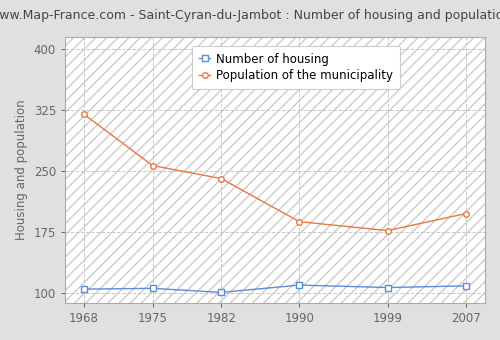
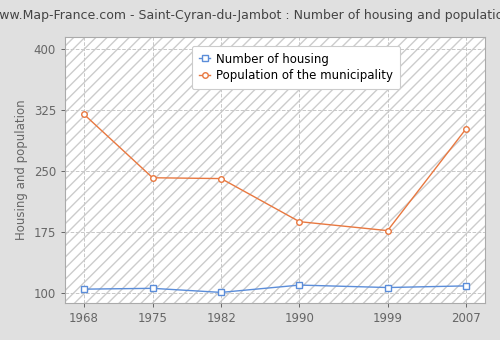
Population of the municipality/1975: 257 -> 242
Population of the municipality/2007: 198 -> 302
